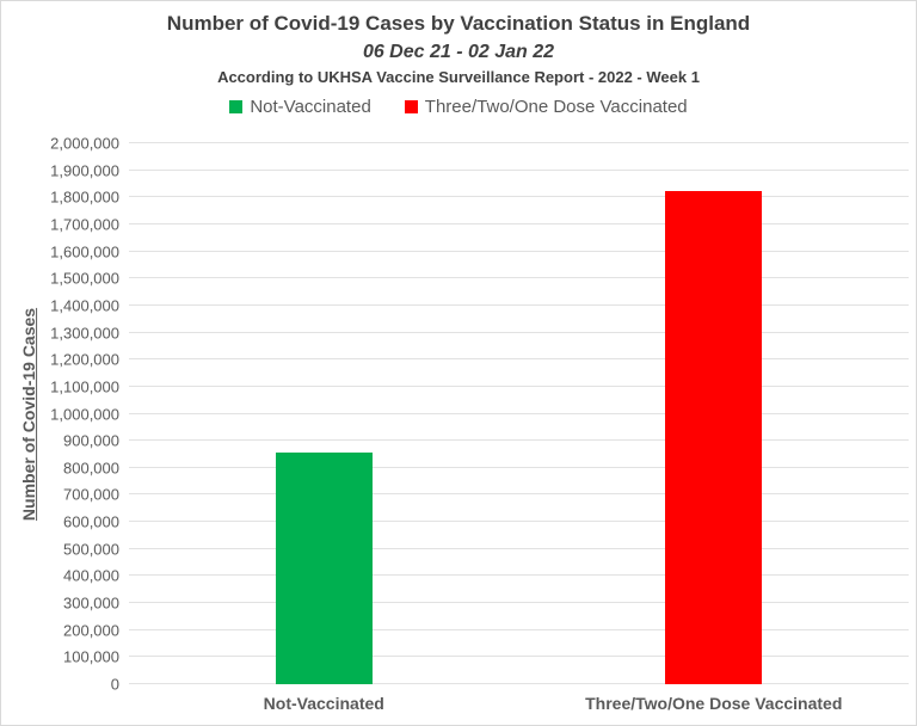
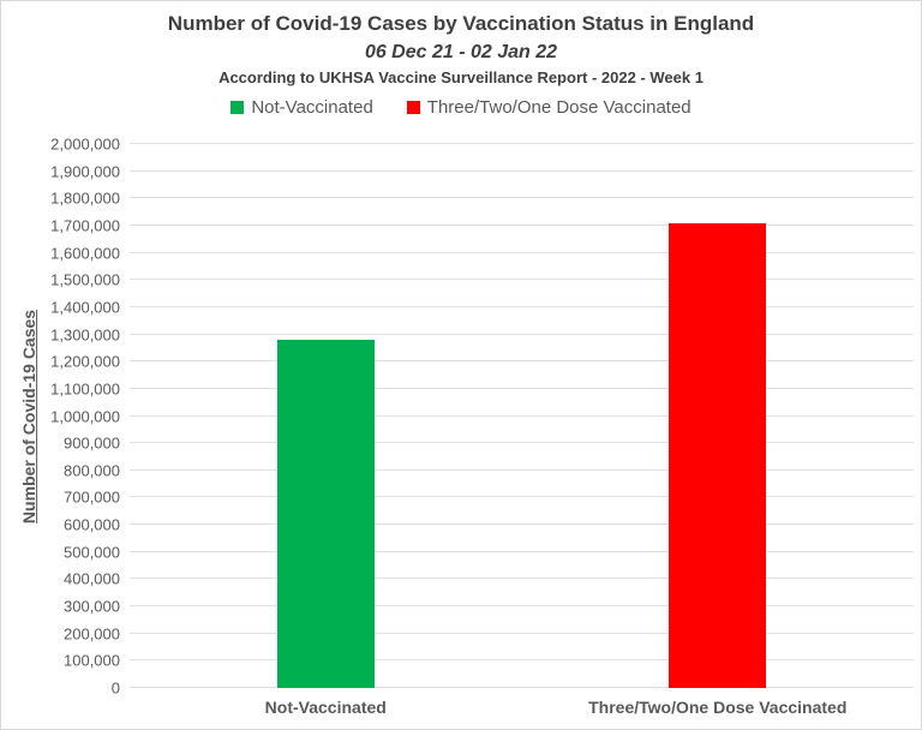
Not-Vaccinated: 860000 -> 1280000
Three/Two/One Dose Vaccinated: 1820000 -> 1710000
